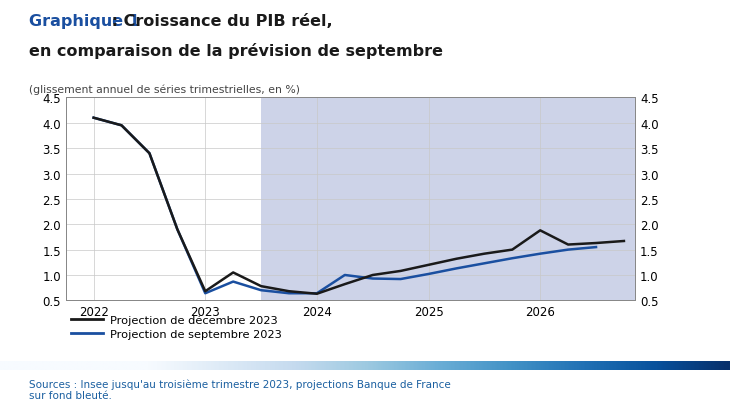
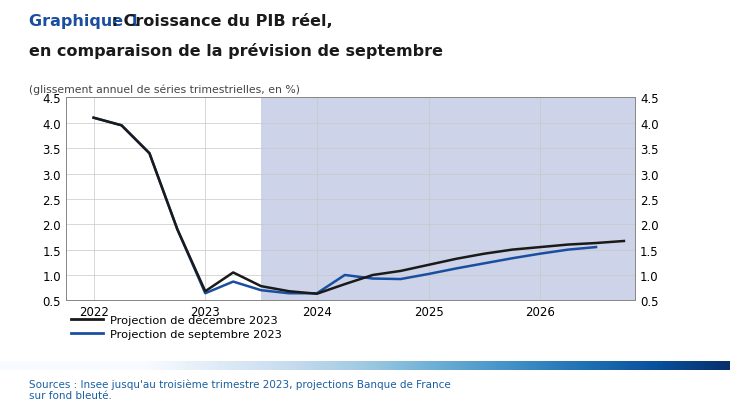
Projection de décembre 2023/2026: 1.88 -> 1.55
